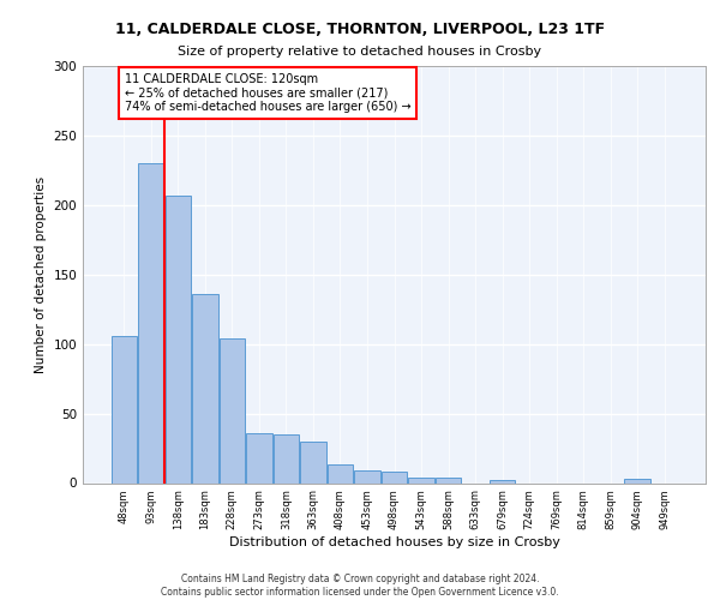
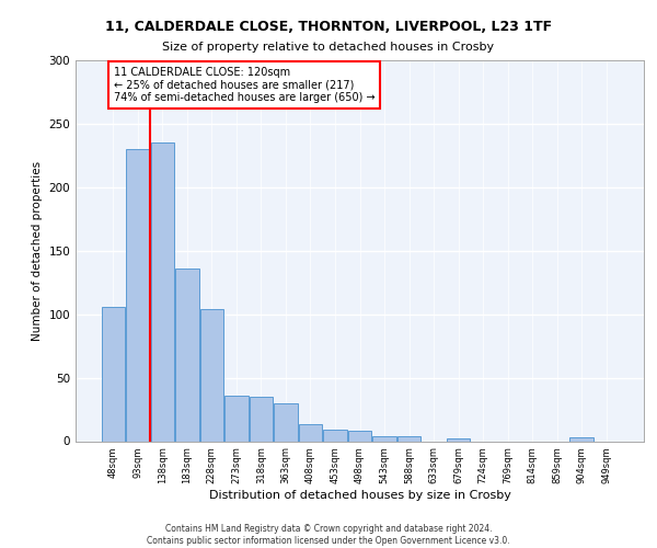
138sqm: 207 -> 235
